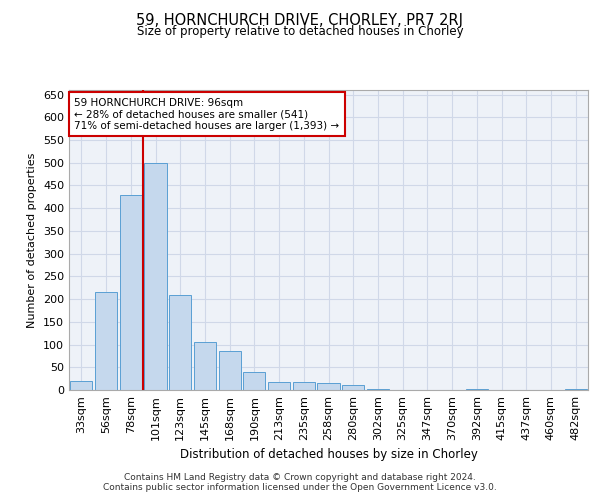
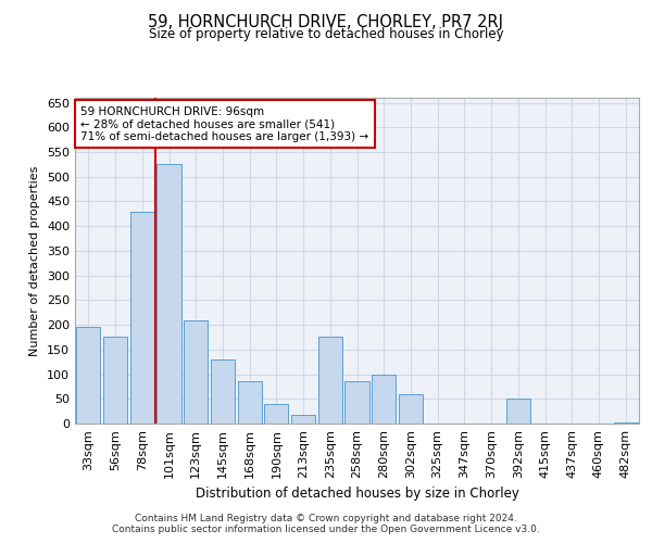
33sqm: 20 -> 195
56sqm: 215 -> 175
101sqm: 500 -> 525
145sqm: 105 -> 130
235sqm: 17 -> 175
258sqm: 15 -> 85
280sqm: 10 -> 100
302sqm: 3 -> 60
392sqm: 3 -> 50
